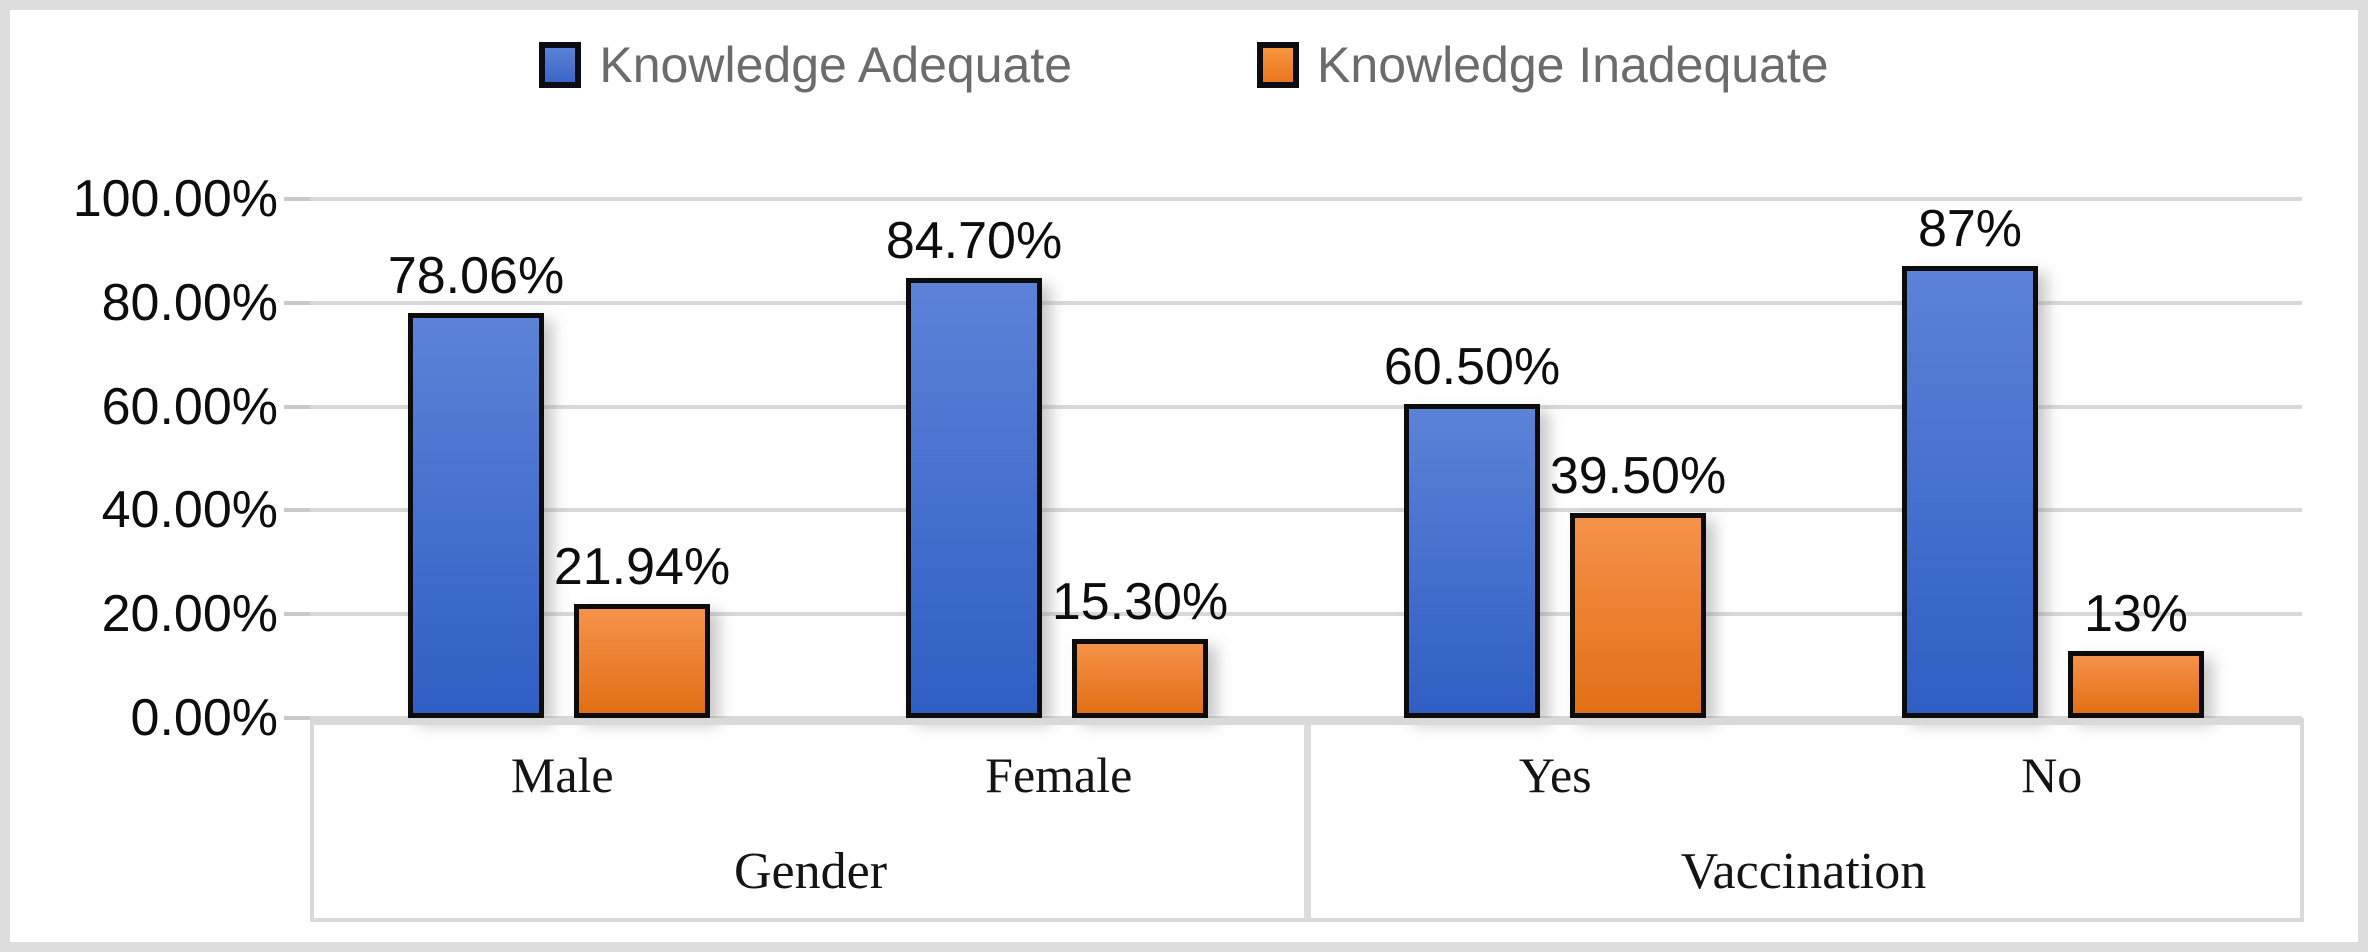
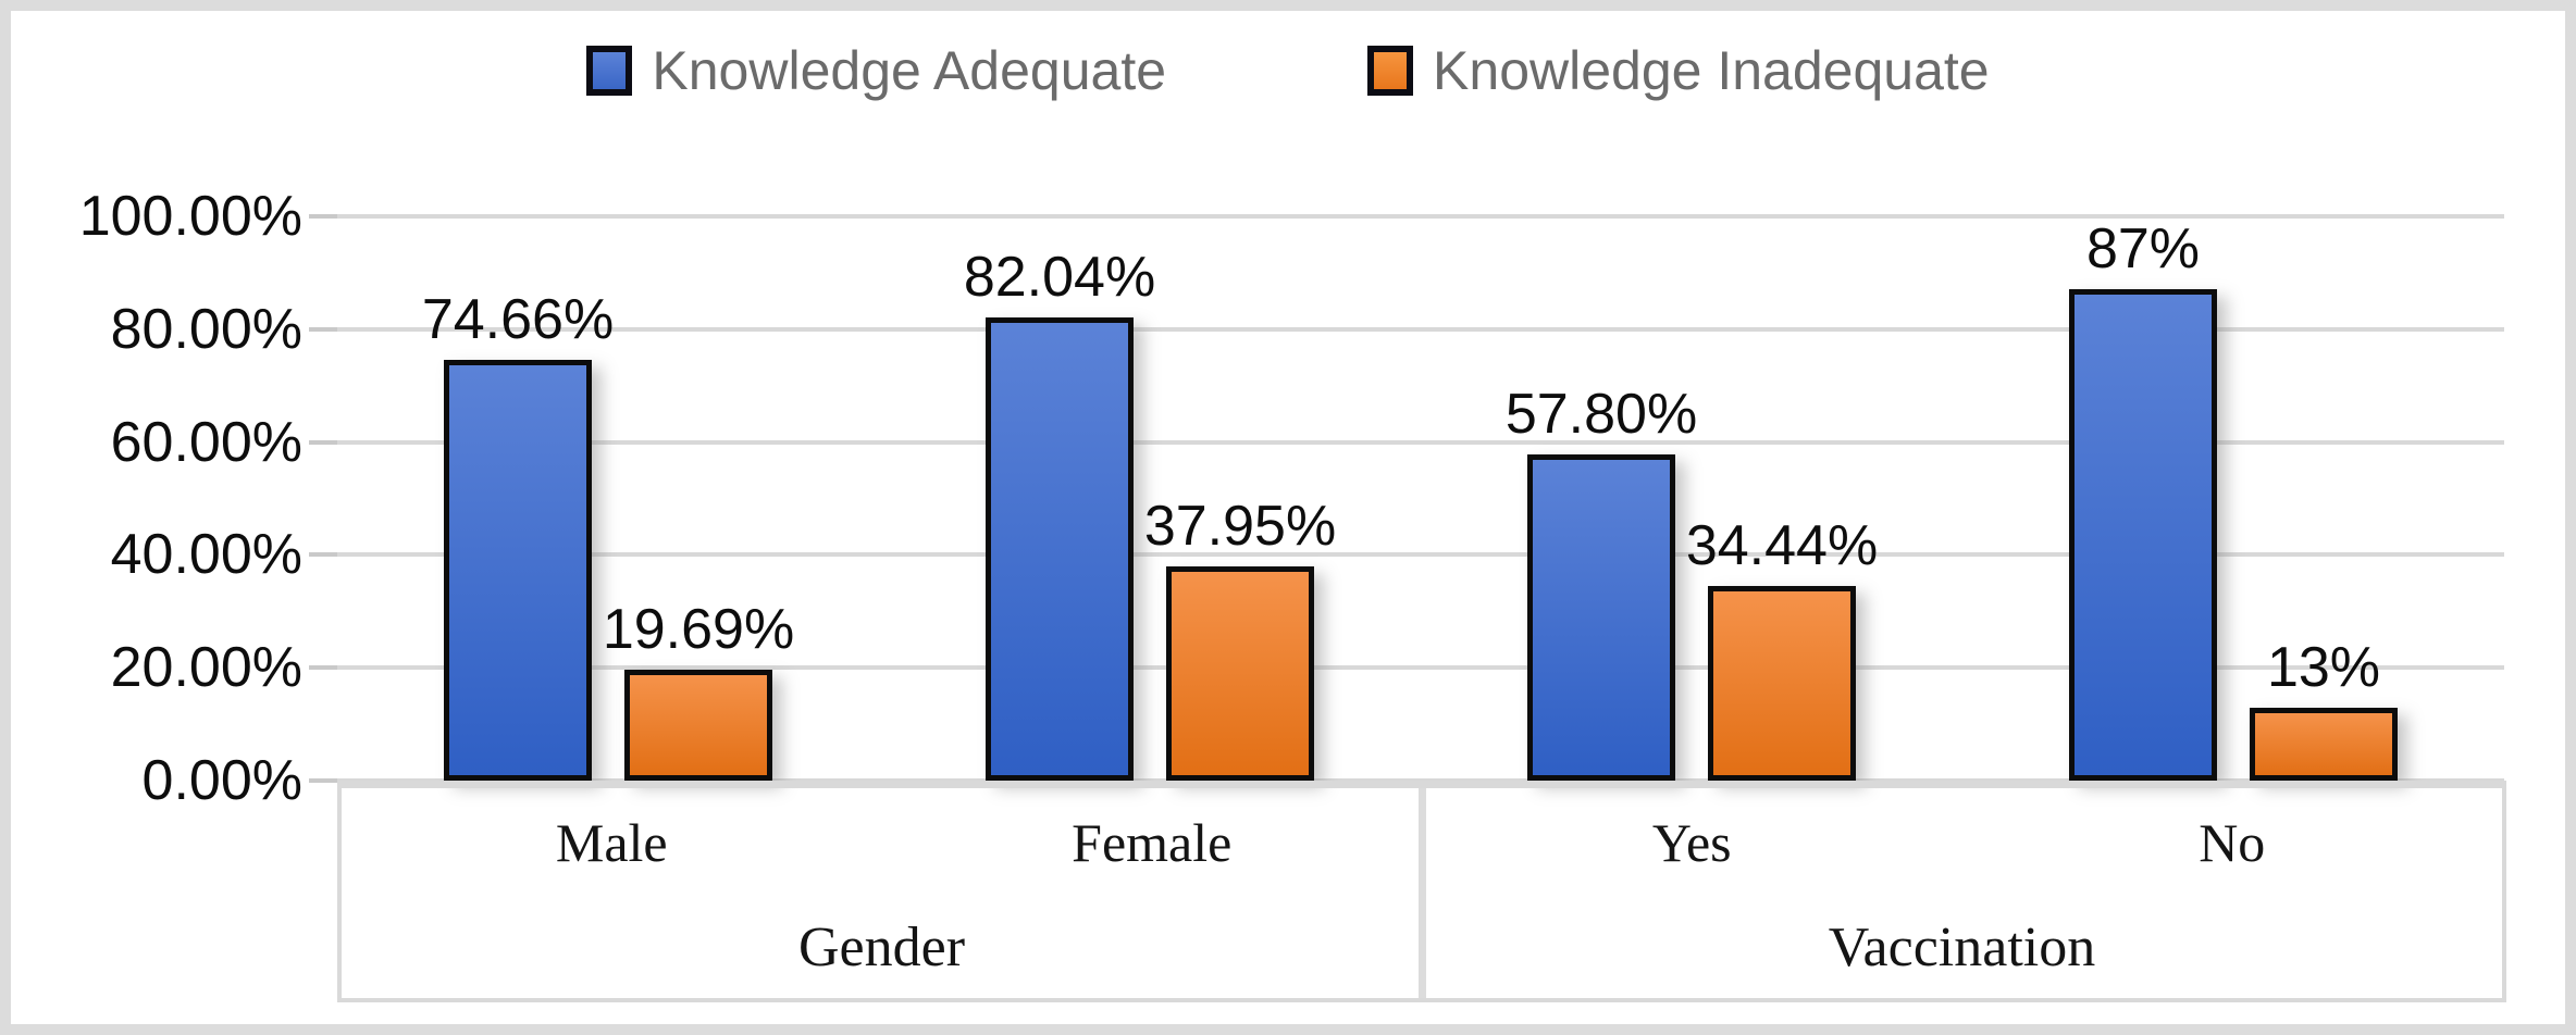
Knowledge Adequate/Male: 78.06% -> 74.66%
Knowledge Inadequate/Male: 21.94% -> 19.69%
Knowledge Adequate/Female: 84.70% -> 82.04%
Knowledge Inadequate/Female: 15.30% -> 37.95%
Knowledge Adequate/Yes: 60.50% -> 57.80%
Knowledge Inadequate/Yes: 39.50% -> 34.44%
